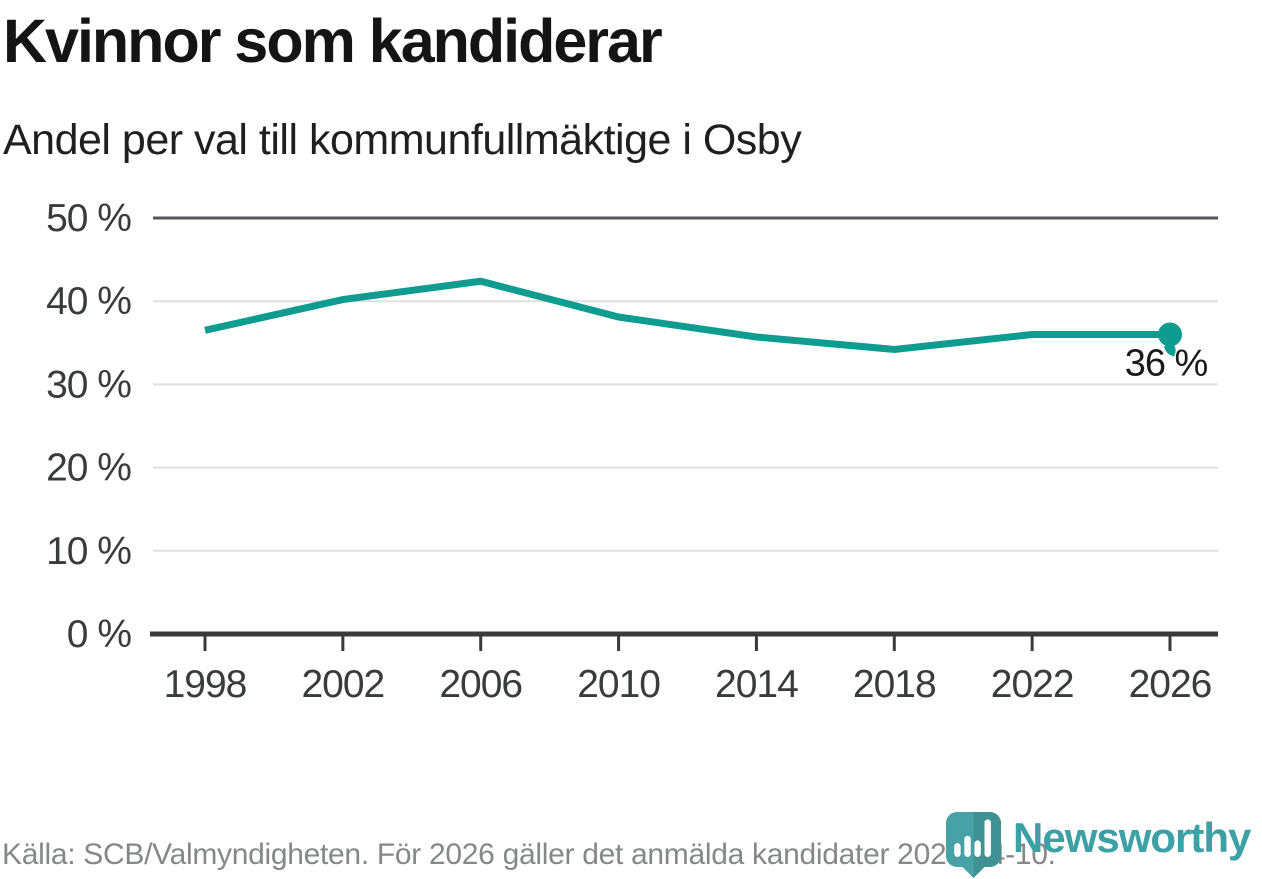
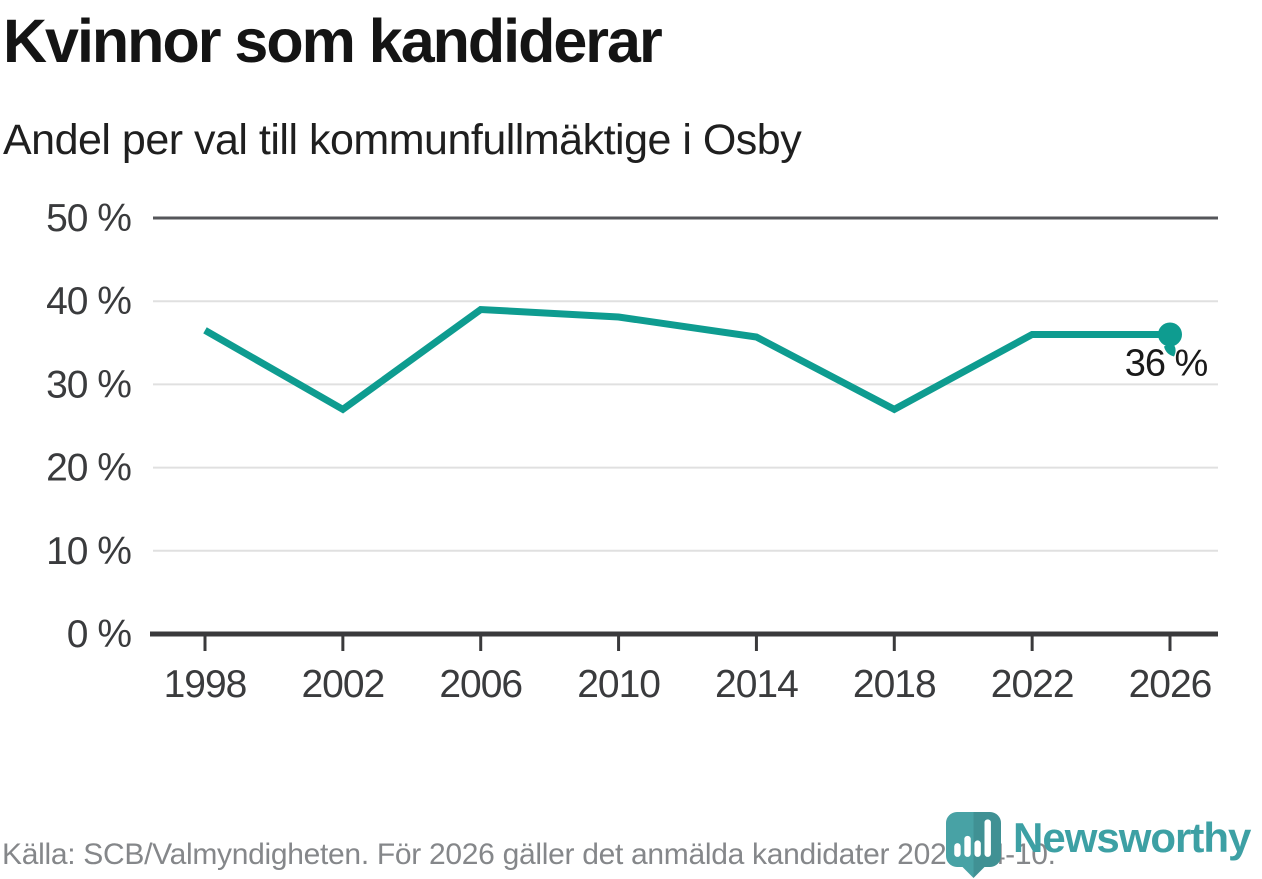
2002: 40% -> 27%
2006: 42% -> 39%
2018: 34% -> 27%
